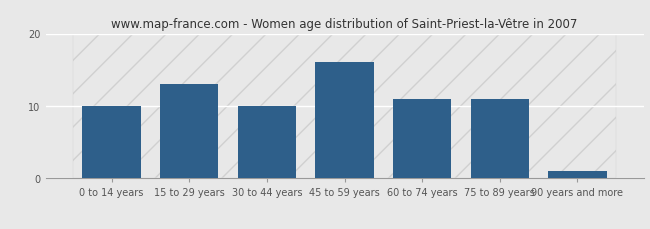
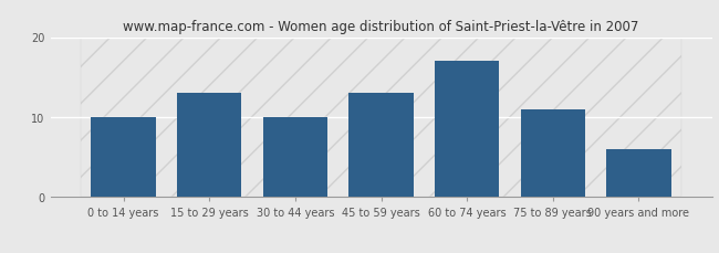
45 to 59 years: 16 -> 13
60 to 74 years: 11 -> 17
90 years and more: 1 -> 6
